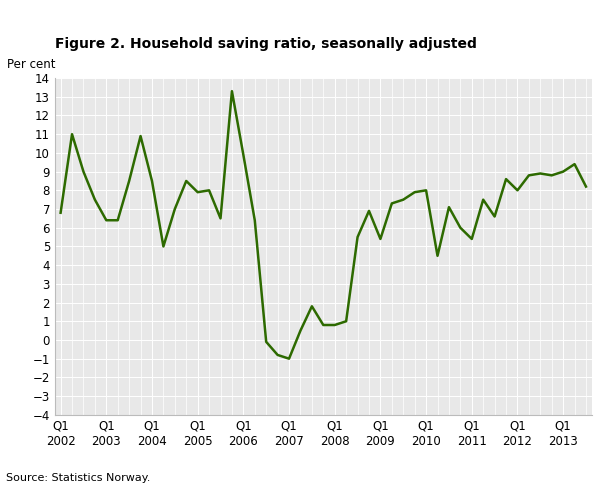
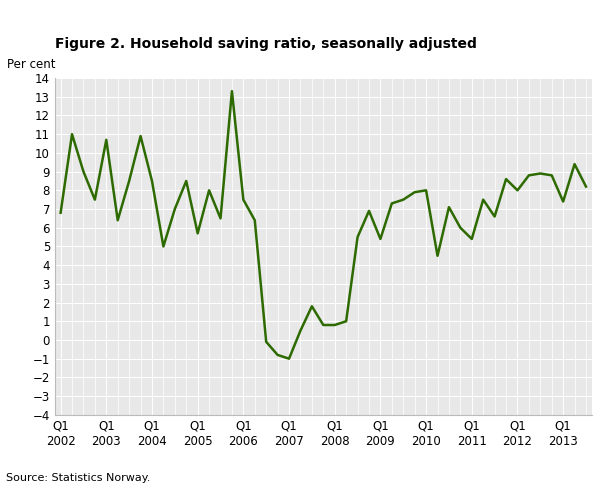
Q1 2003: 6.4 -> 10.7
Q1 2005: 7.9 -> 5.7
Q1 2006: 9.9 -> 7.5
Q1 2013: 9.0 -> 7.4
